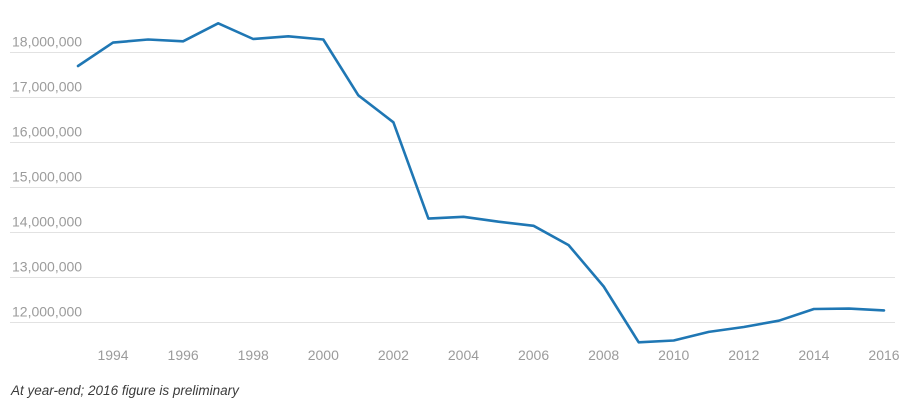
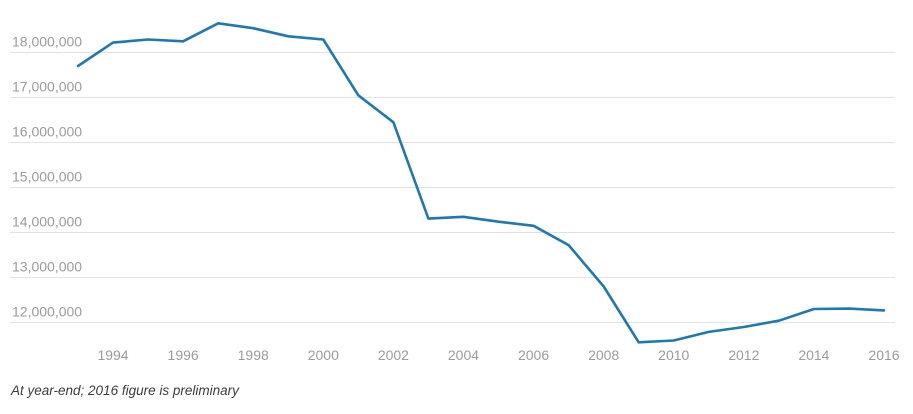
1998: 18300000 -> 18500000
